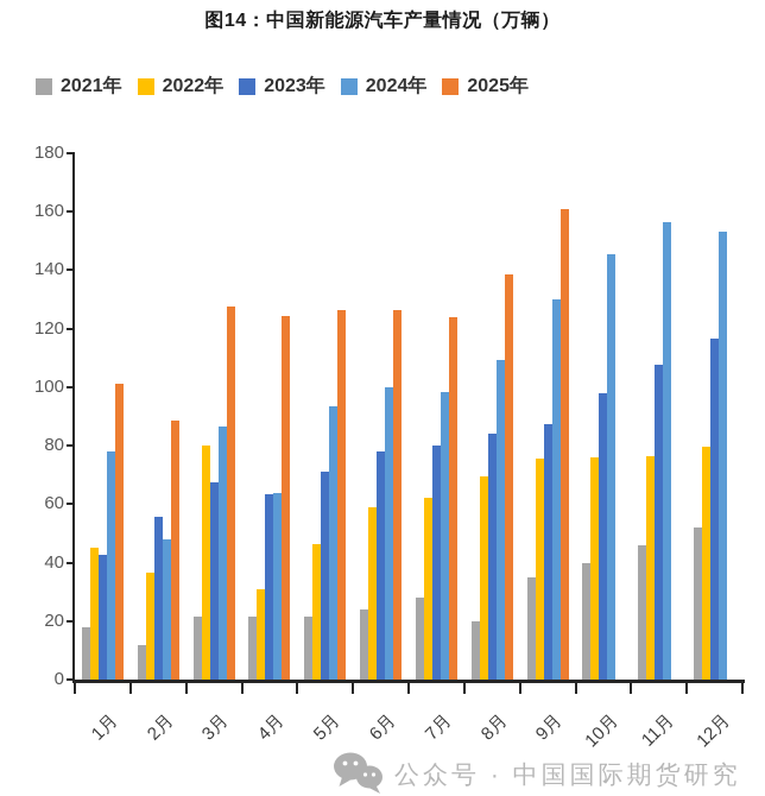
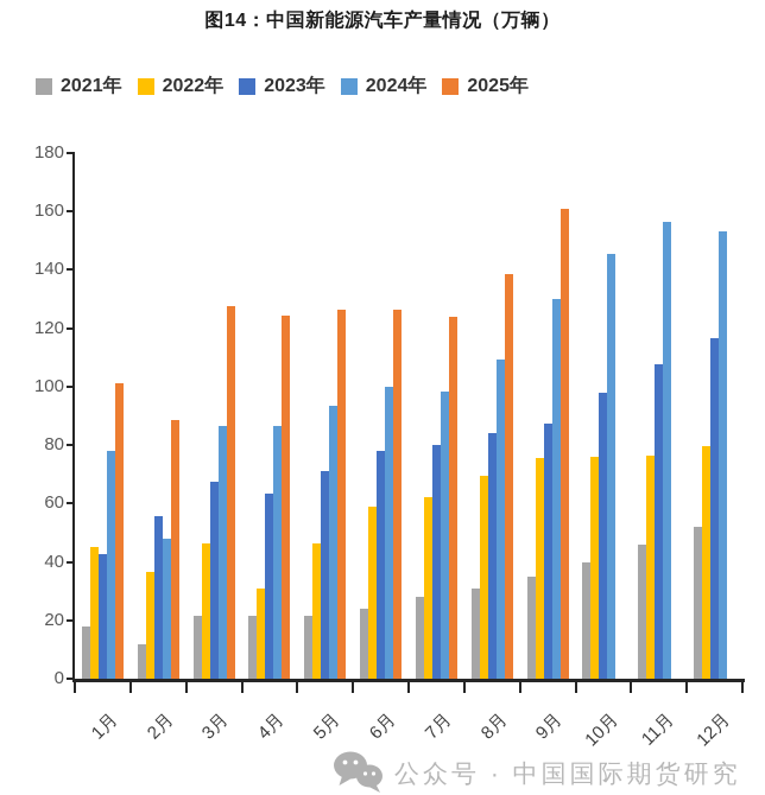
2022年/3月: 80 -> 46
2024年/4月: 64 -> 86
2021年/8月: 20 -> 31
